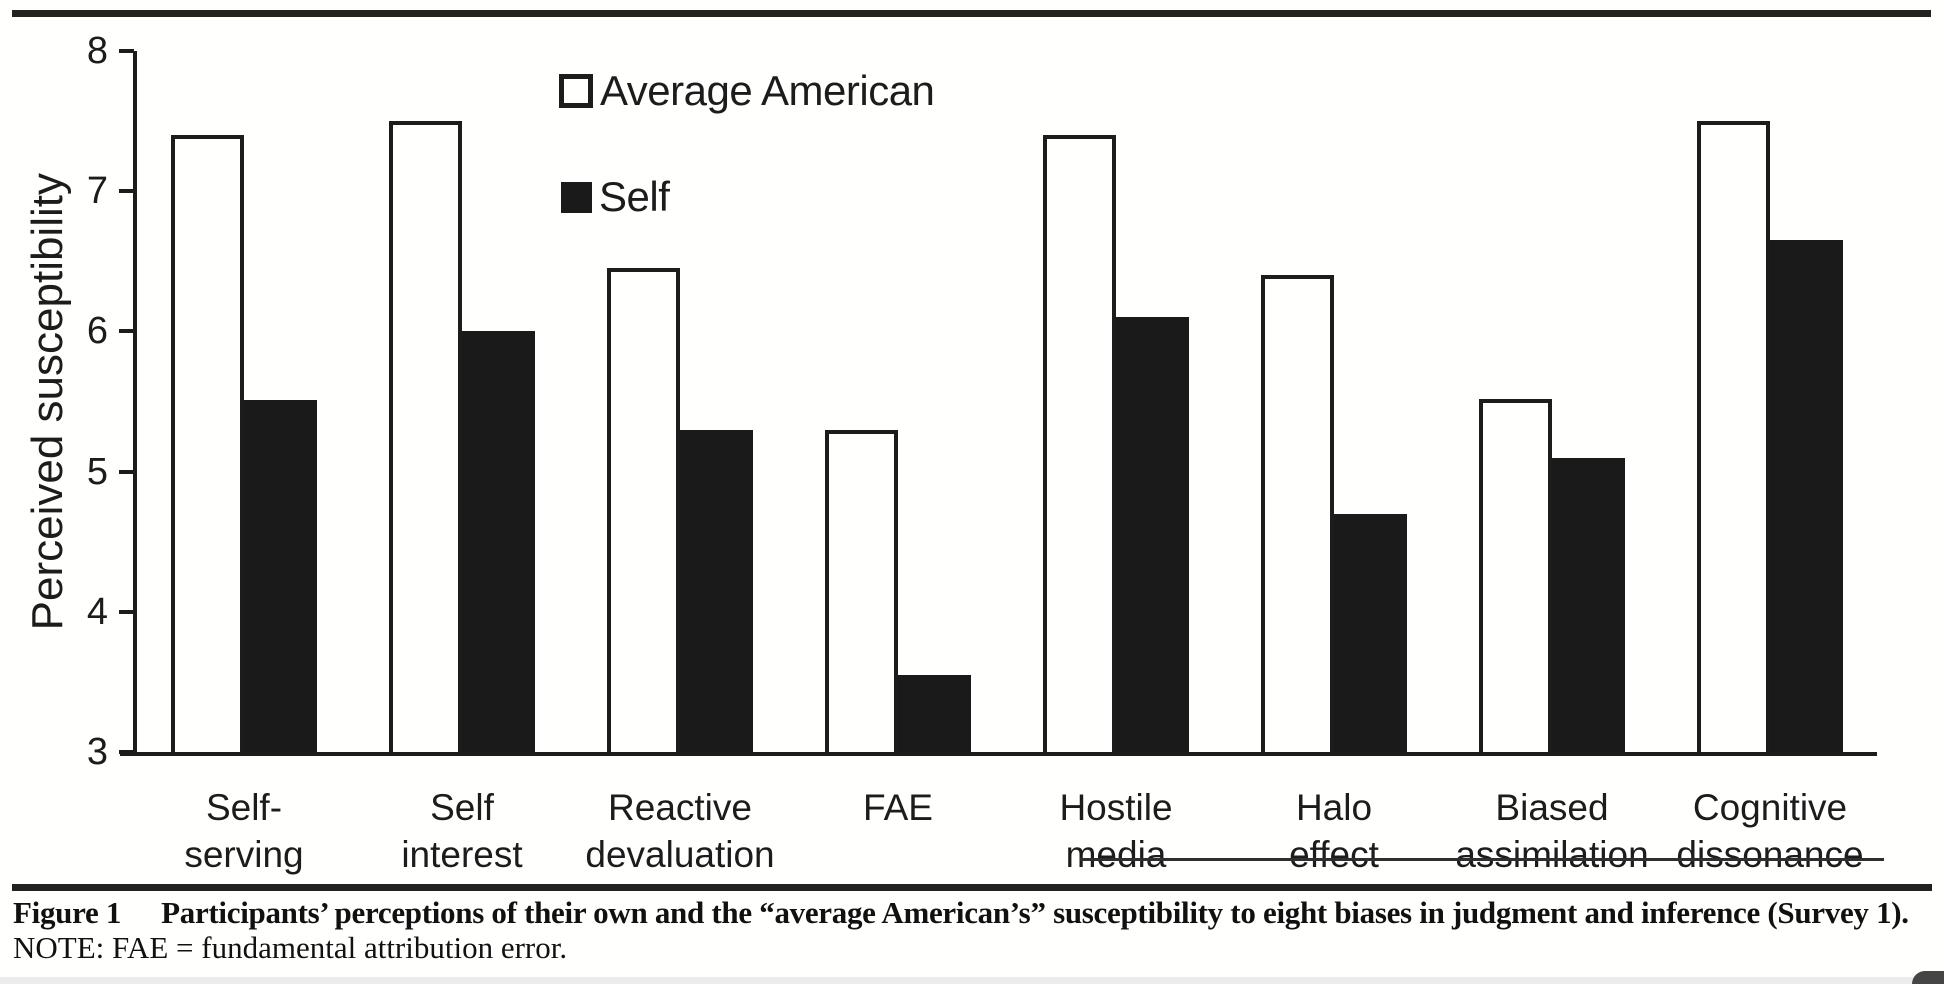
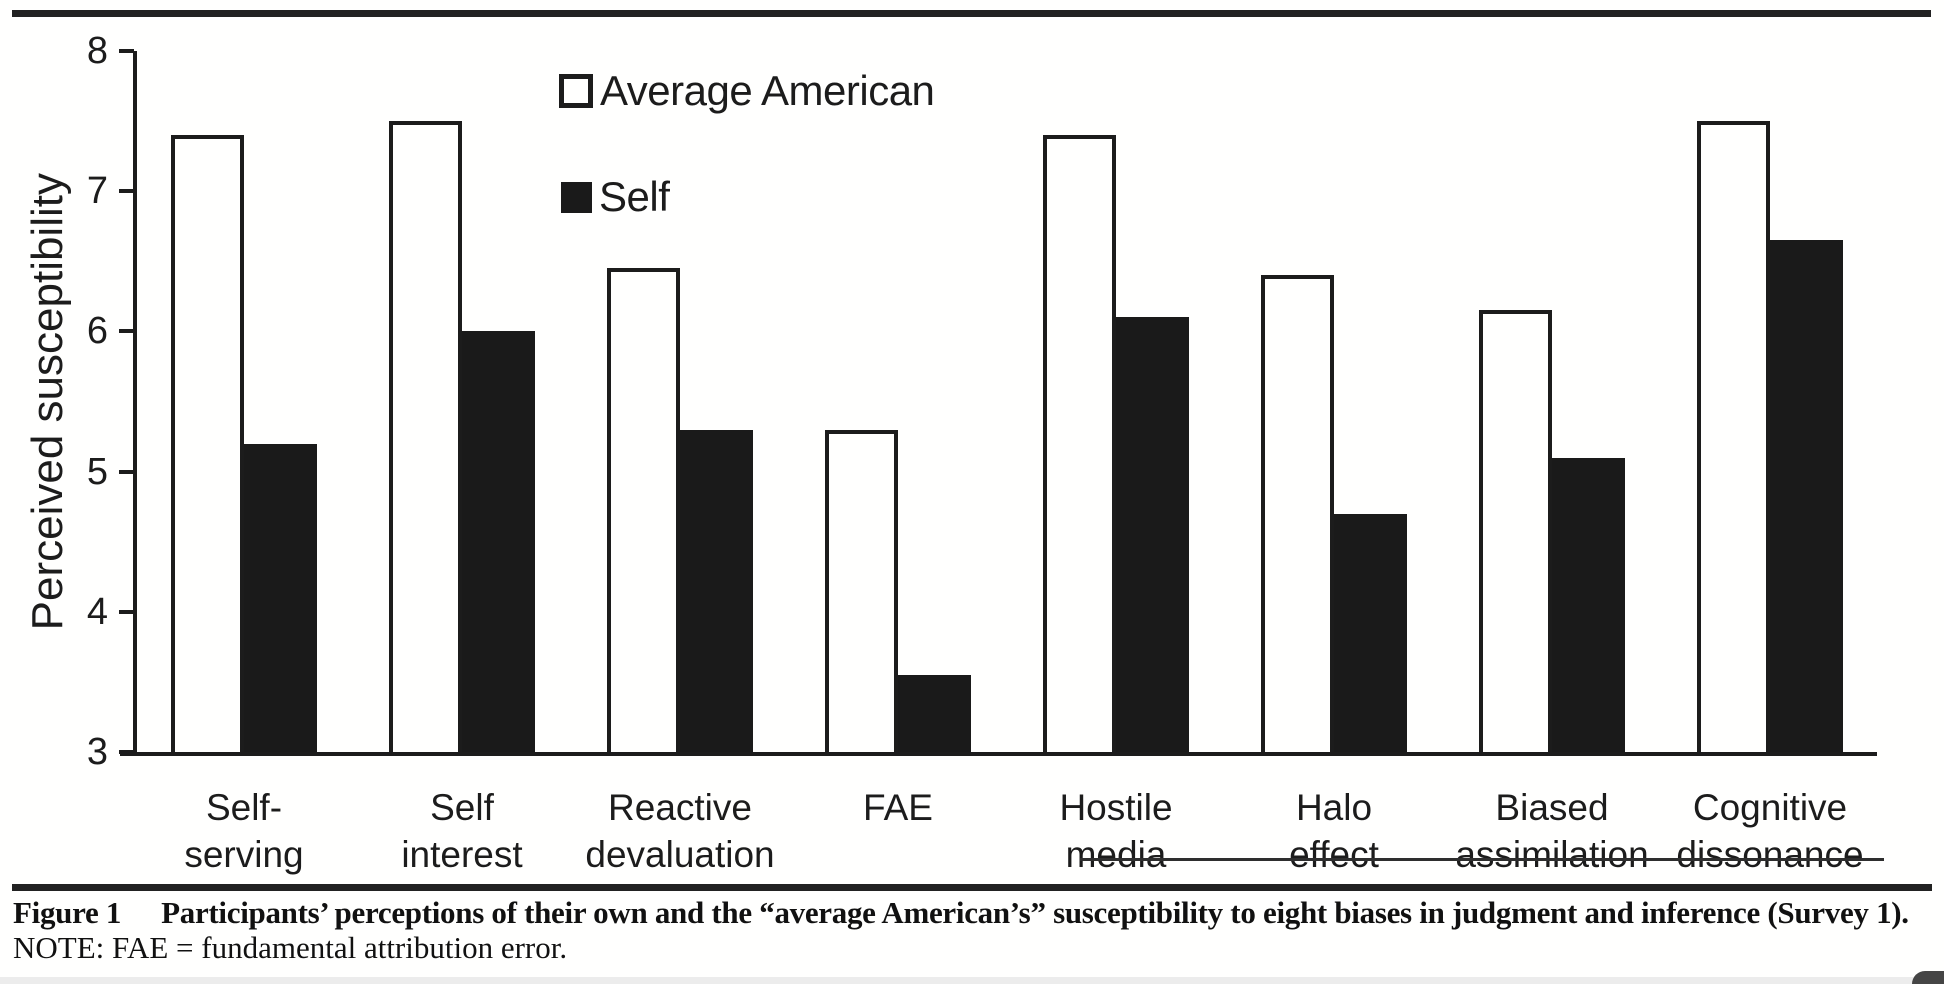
Self/Self-serving: 5.51 -> 5.20
Average American/Biased assimilation: 5.52 -> 6.15
